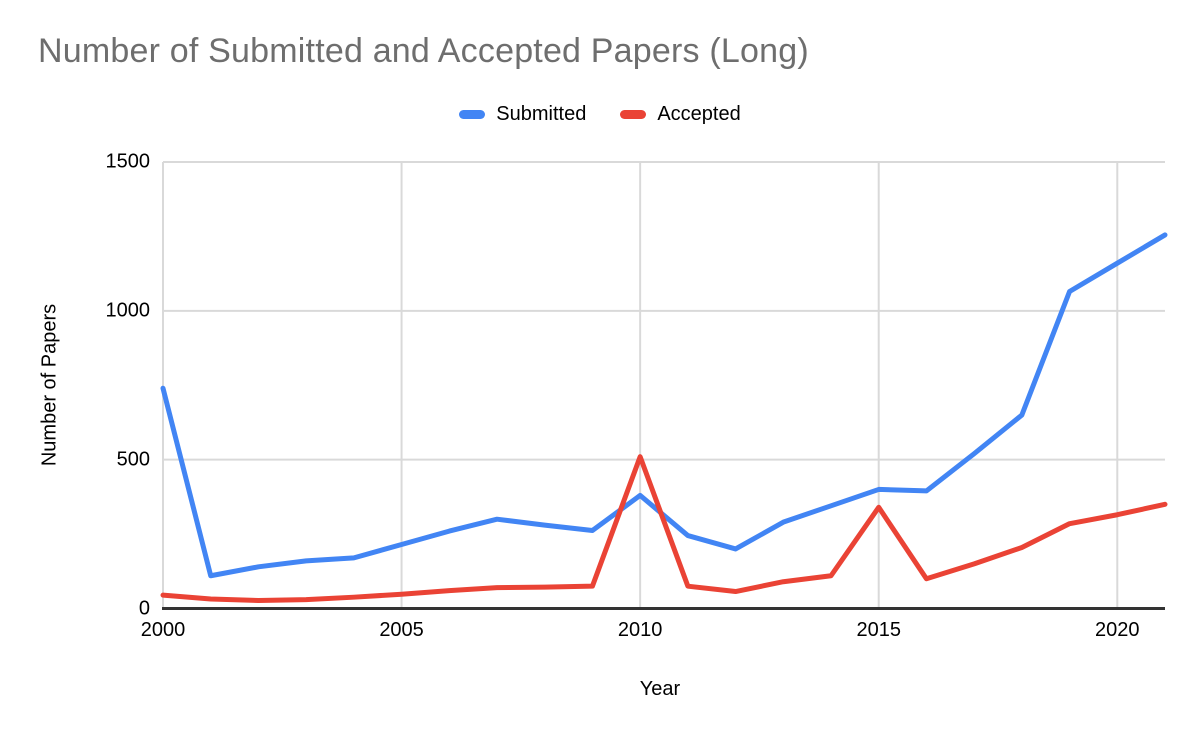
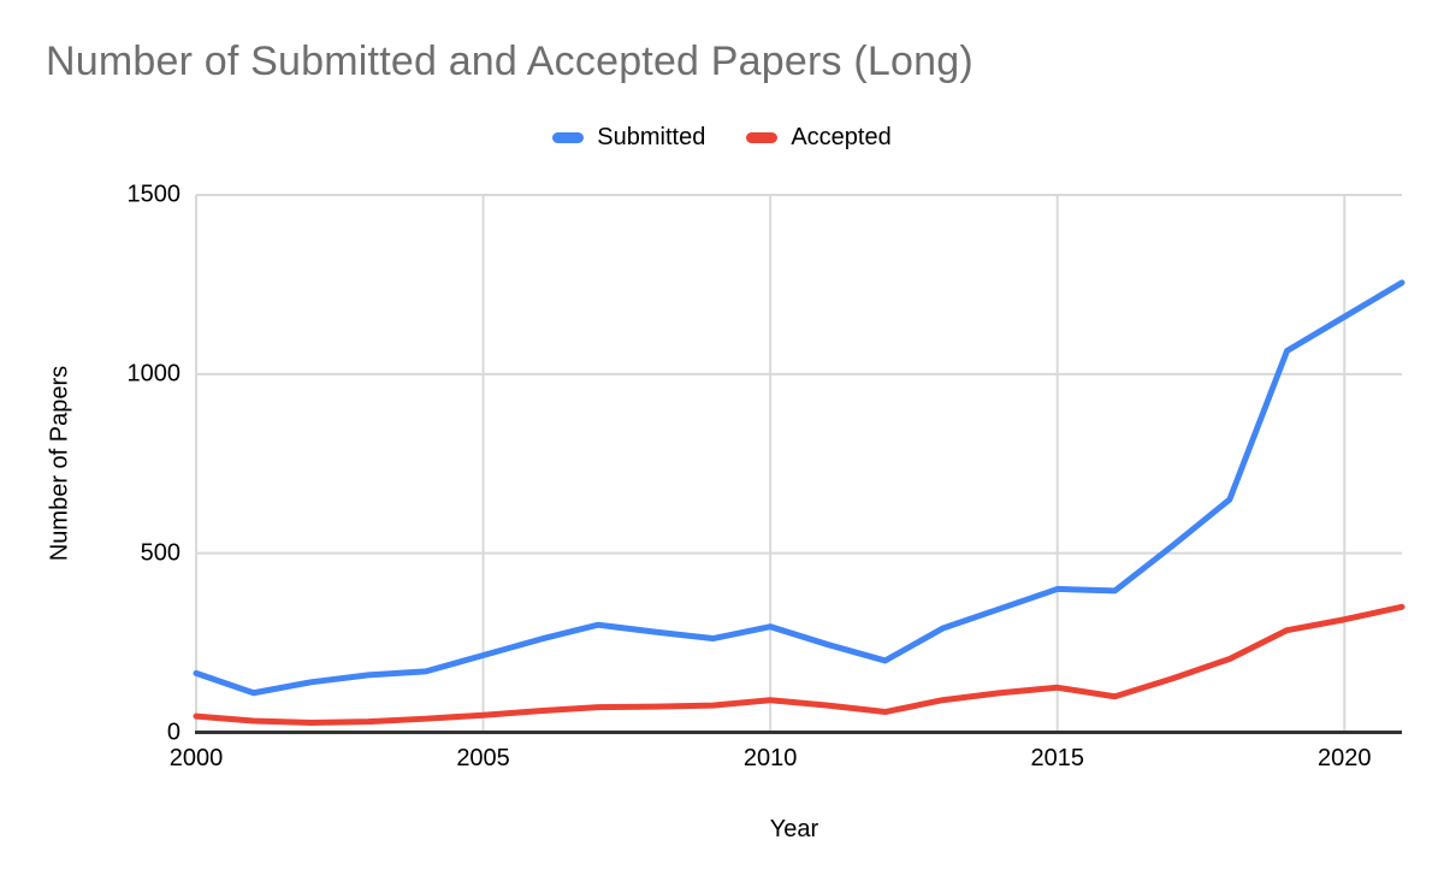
Submitted/2000: 740 -> 160
Submitted/2010: 380 -> 300
Accepted/2010: 510 -> 90
Accepted/2015: 340 -> 120
